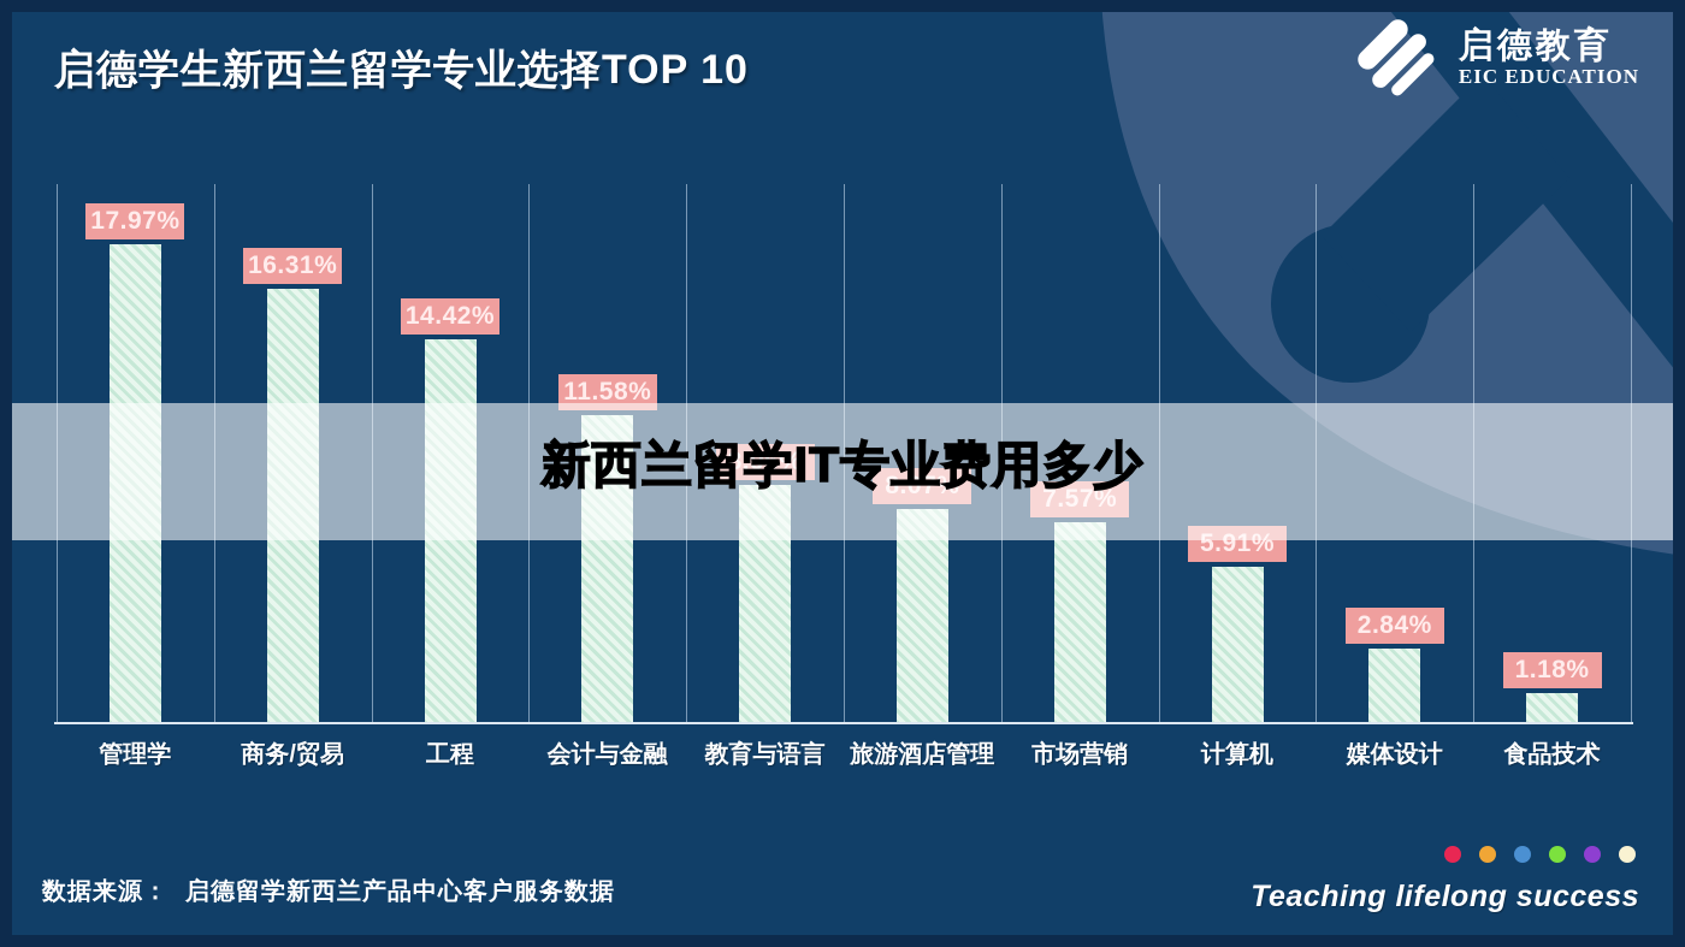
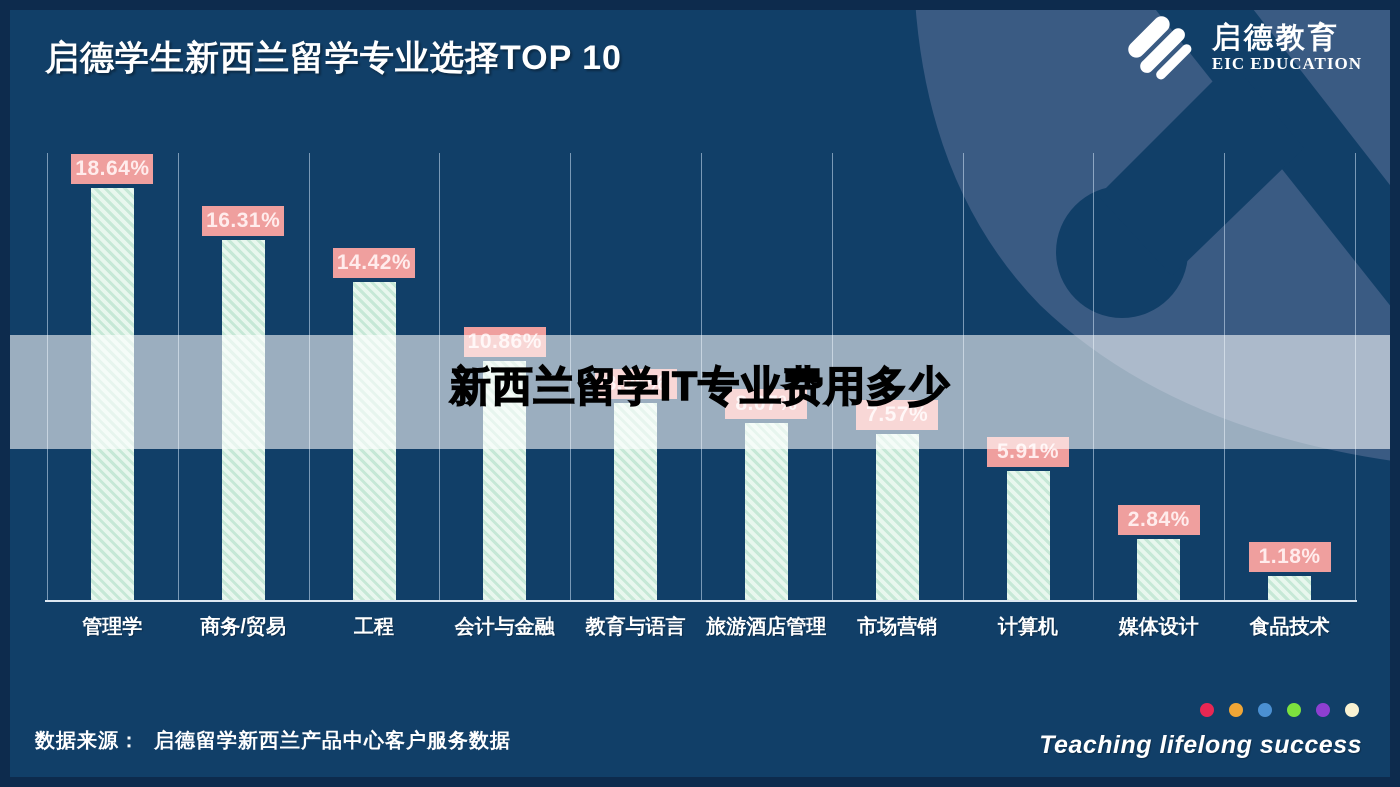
管理学: 17.97% -> 18.64%
会计与金融: 11.58% -> 10.86%
